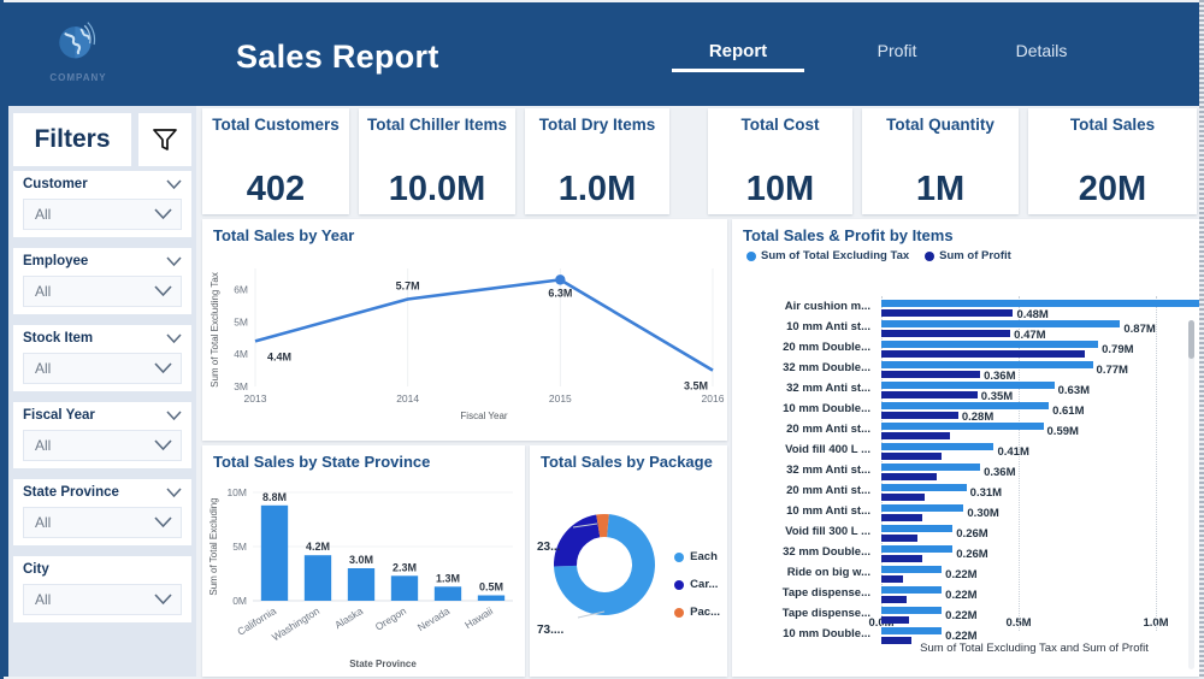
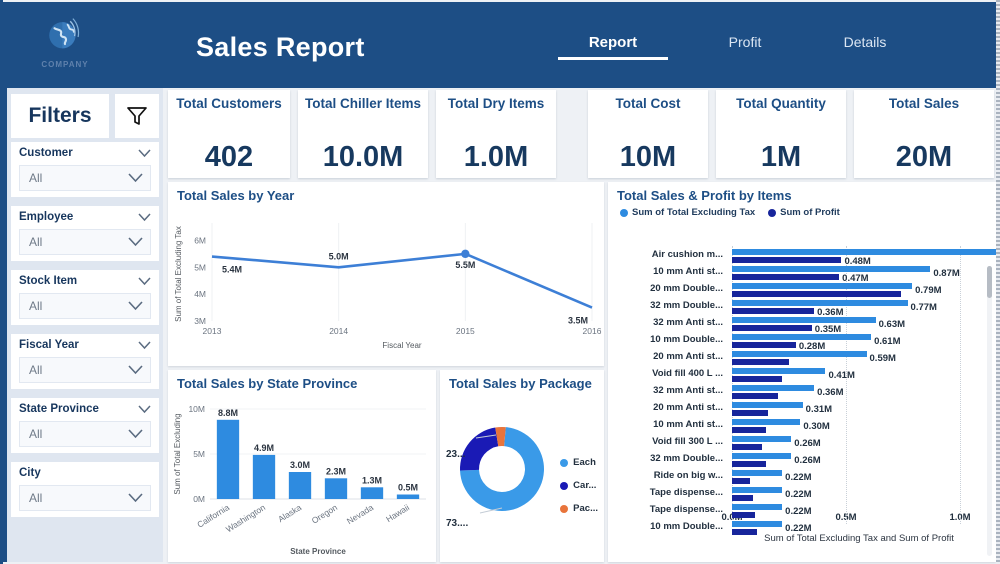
Total Sales by Year/2013: 4.4M -> 5.4M
Total Sales by Year/2014: 5.7M -> 5.0M
Total Sales by Year/2015: 6.3M -> 5.5M
Total Sales by State Province/Washington: 4.2M -> 4.9M
